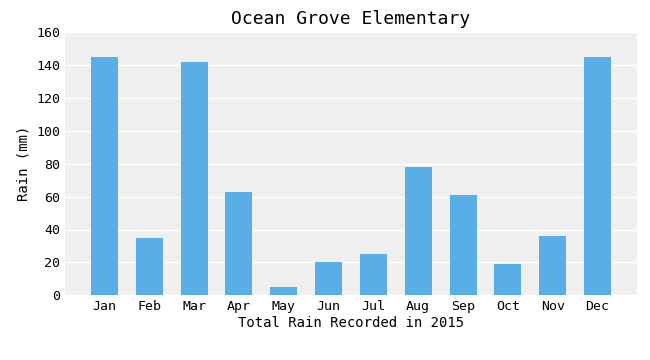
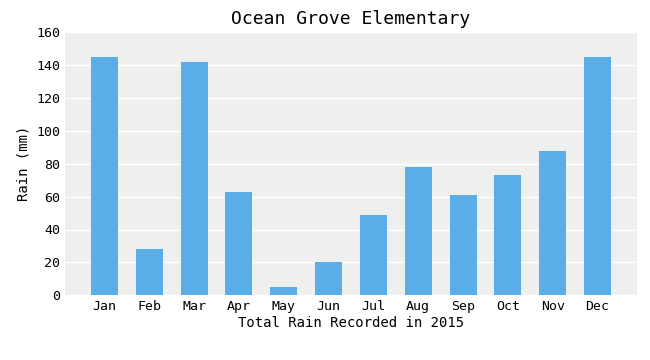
Feb: 35 -> 28
Jul: 25 -> 49
Oct: 19 -> 73
Nov: 36 -> 88
